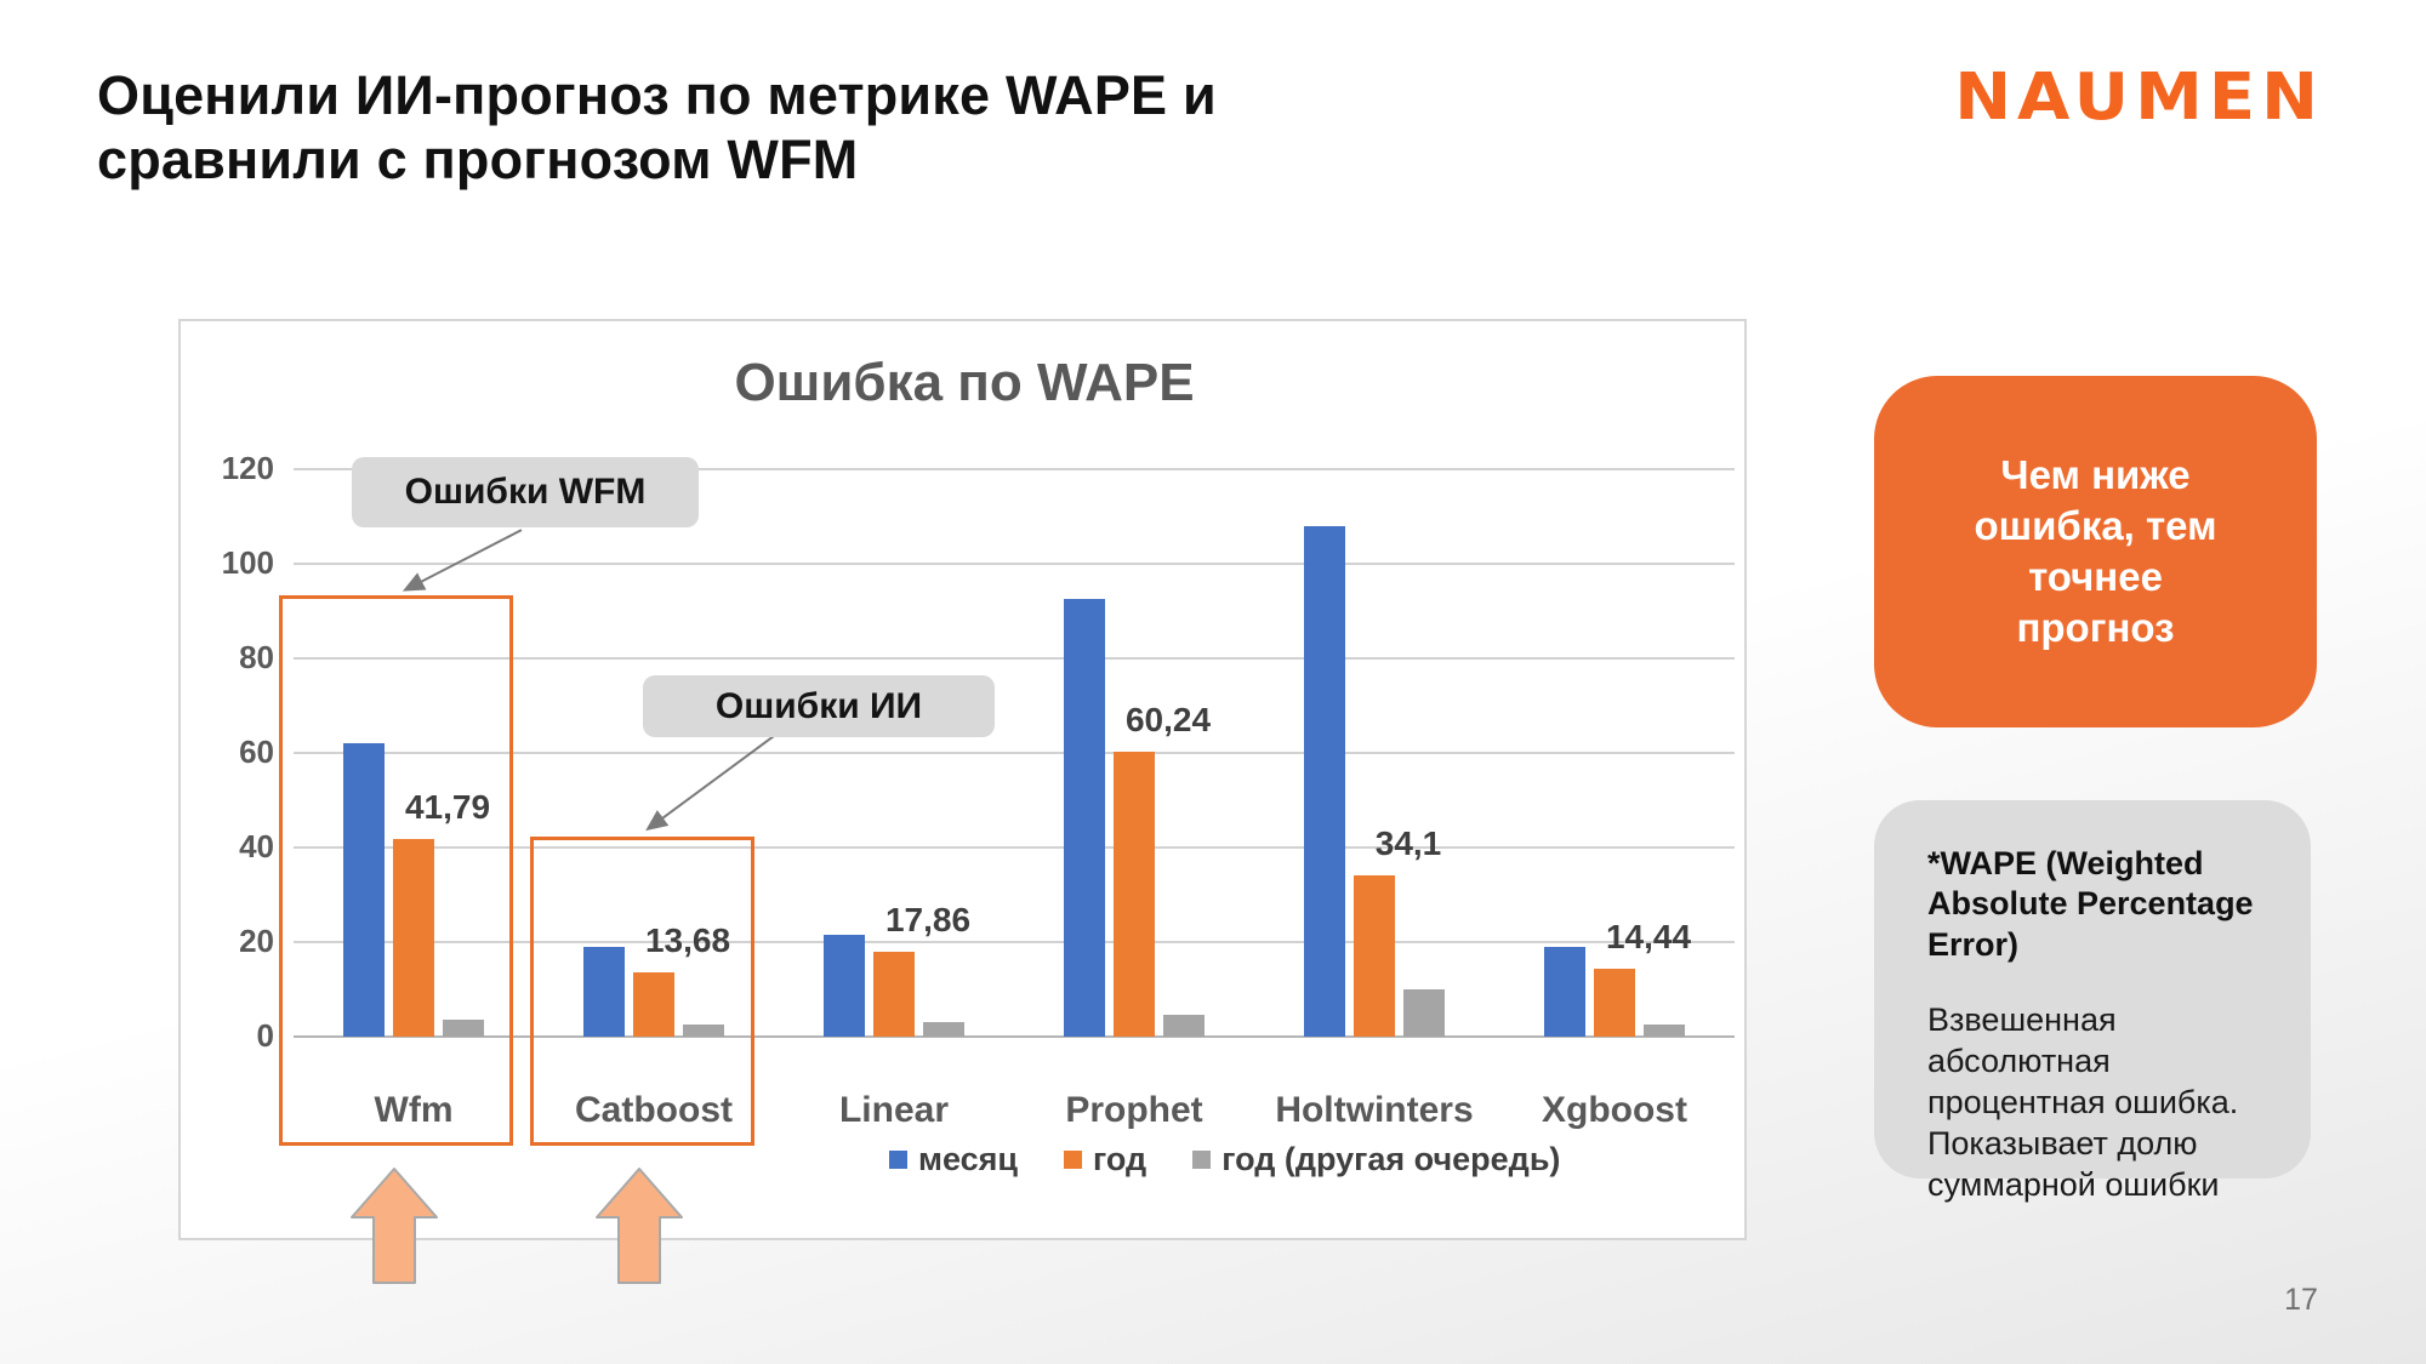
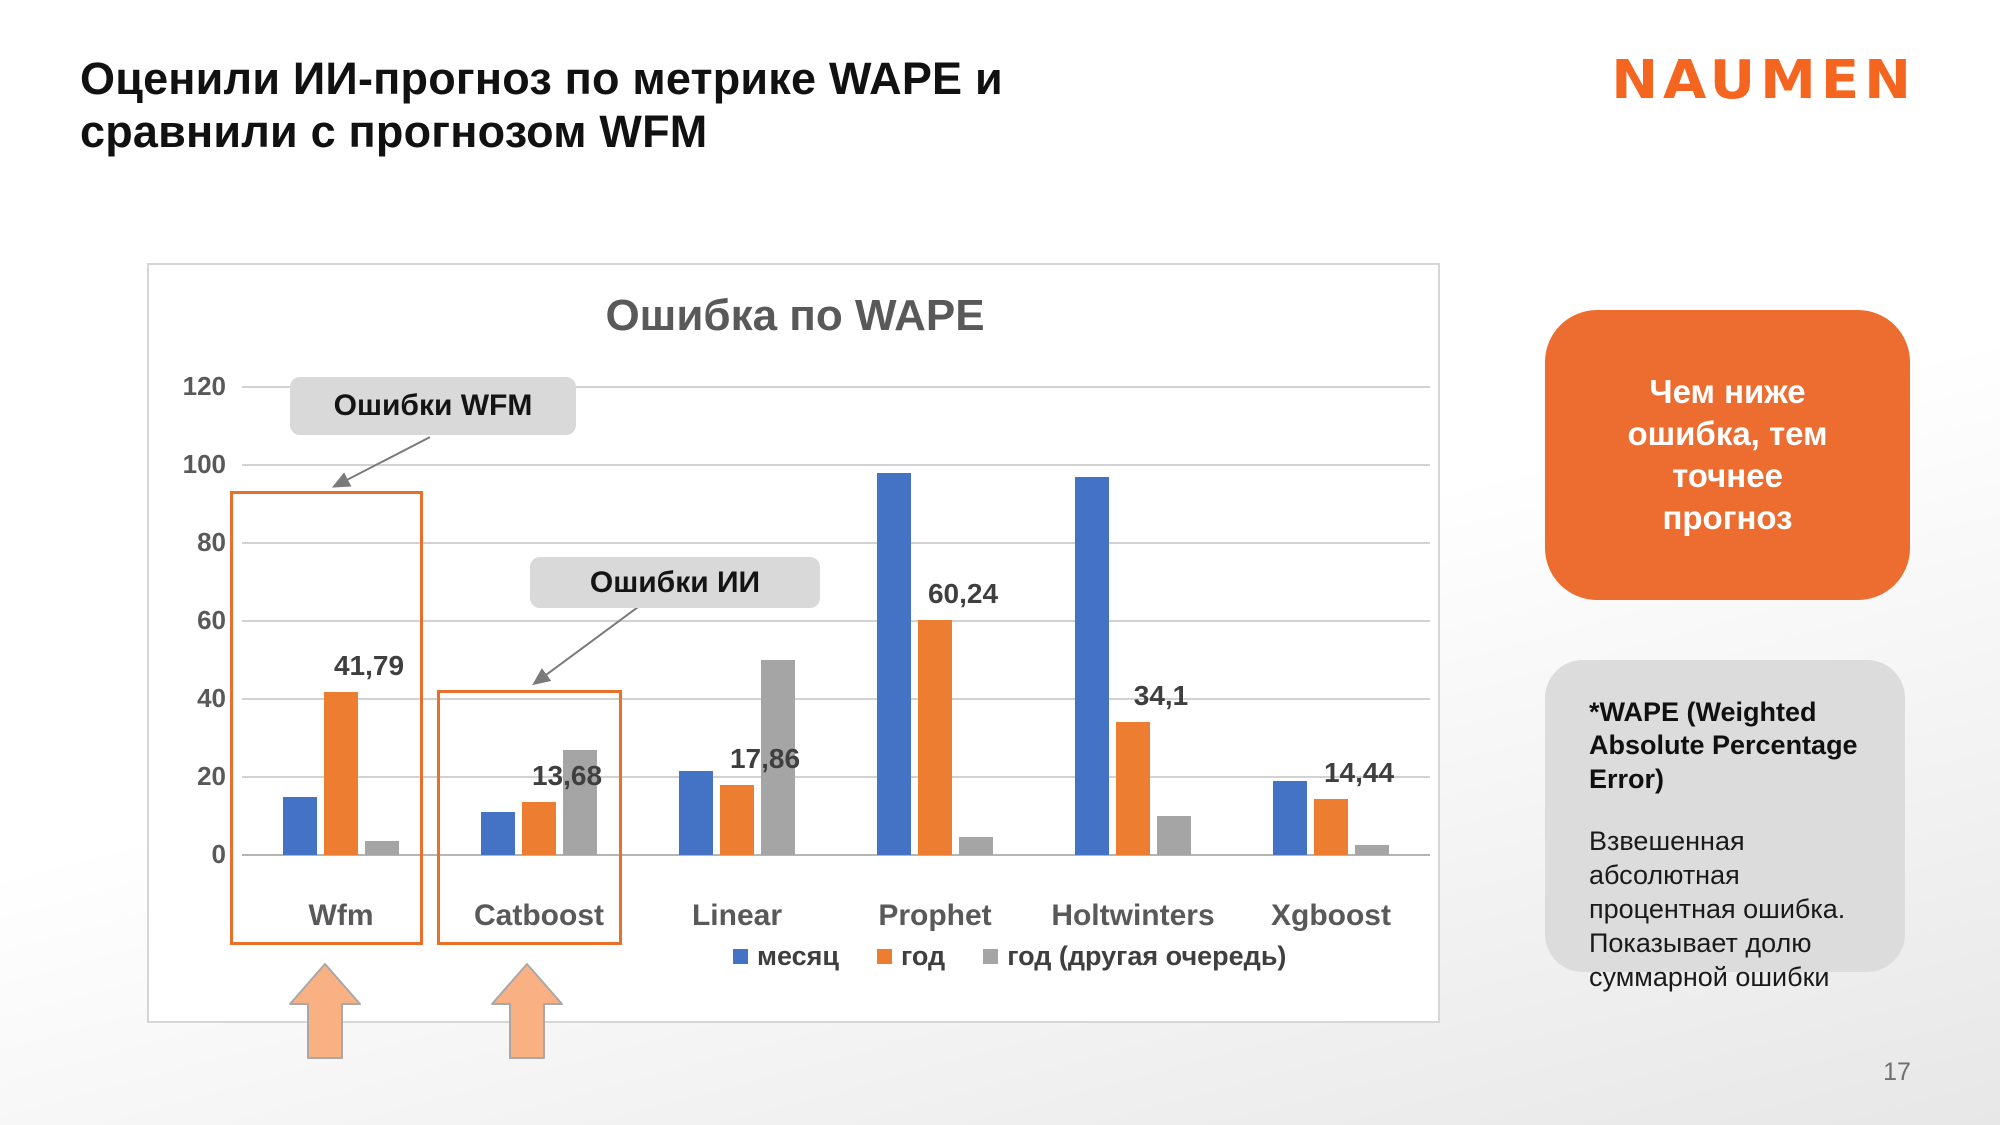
месяц/Wfm: 62 -> 15
месяц/Catboost: 19 -> 11
год (другая очередь)/Catboost: 2 -> 27
год (другая очередь)/Linear: 3 -> 50
месяц/Prophet: 92 -> 98
месяц/Holtwinters: 108 -> 97
